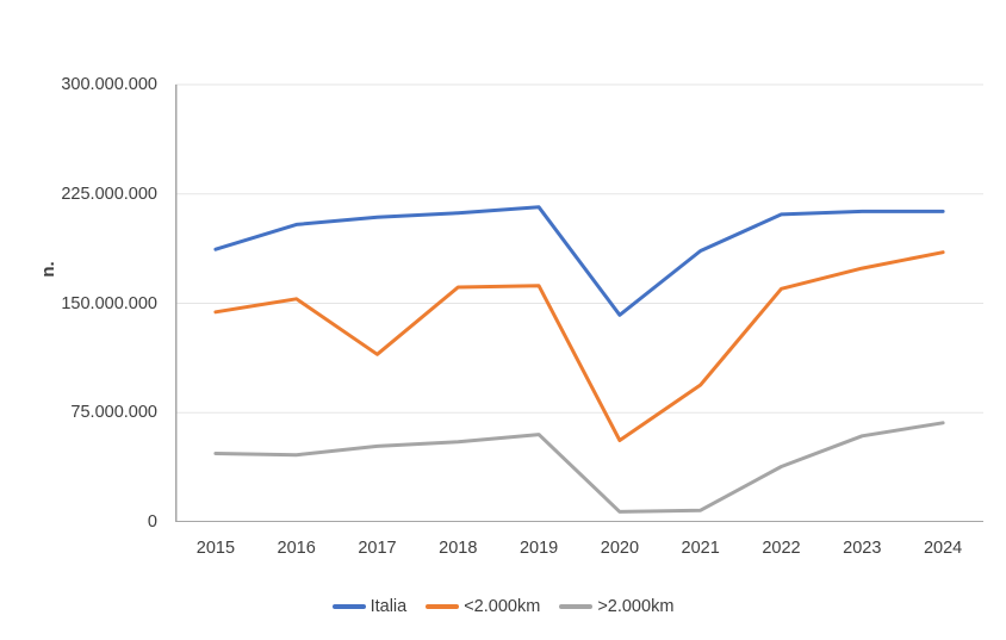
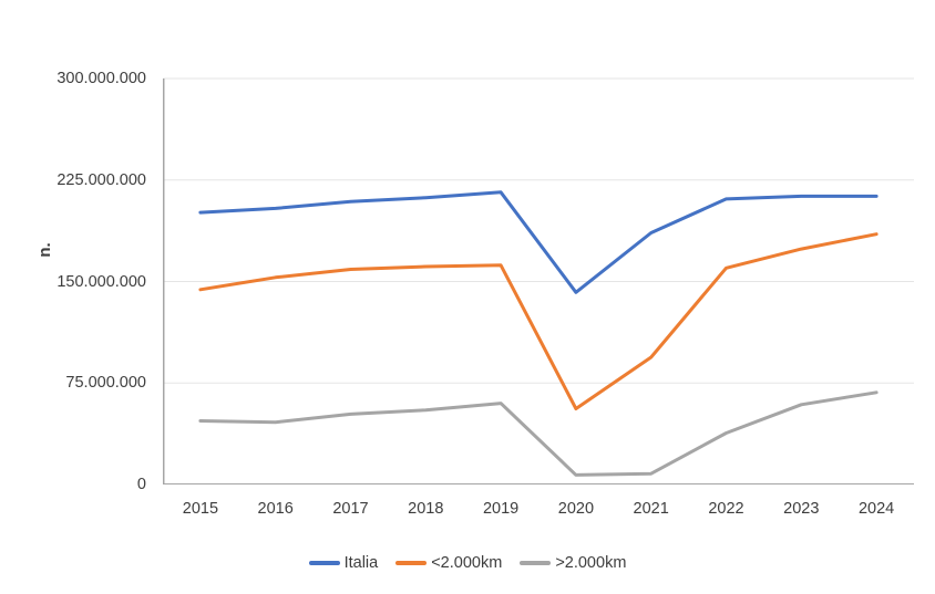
Italia/2015: 187000000 -> 201000000
<2.000km/2017: 115000000 -> 159000000
